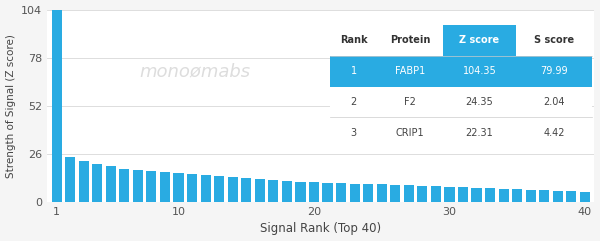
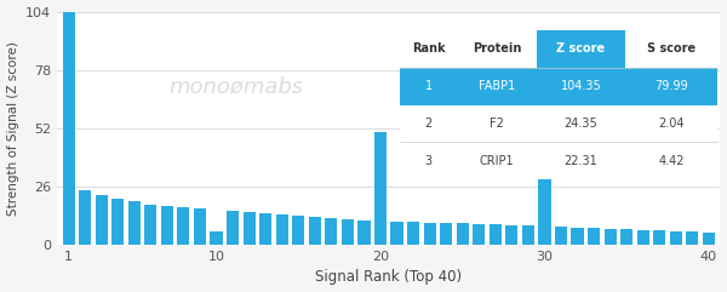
10: 16 -> 6
20: 11 -> 50
30: 8 -> 31
